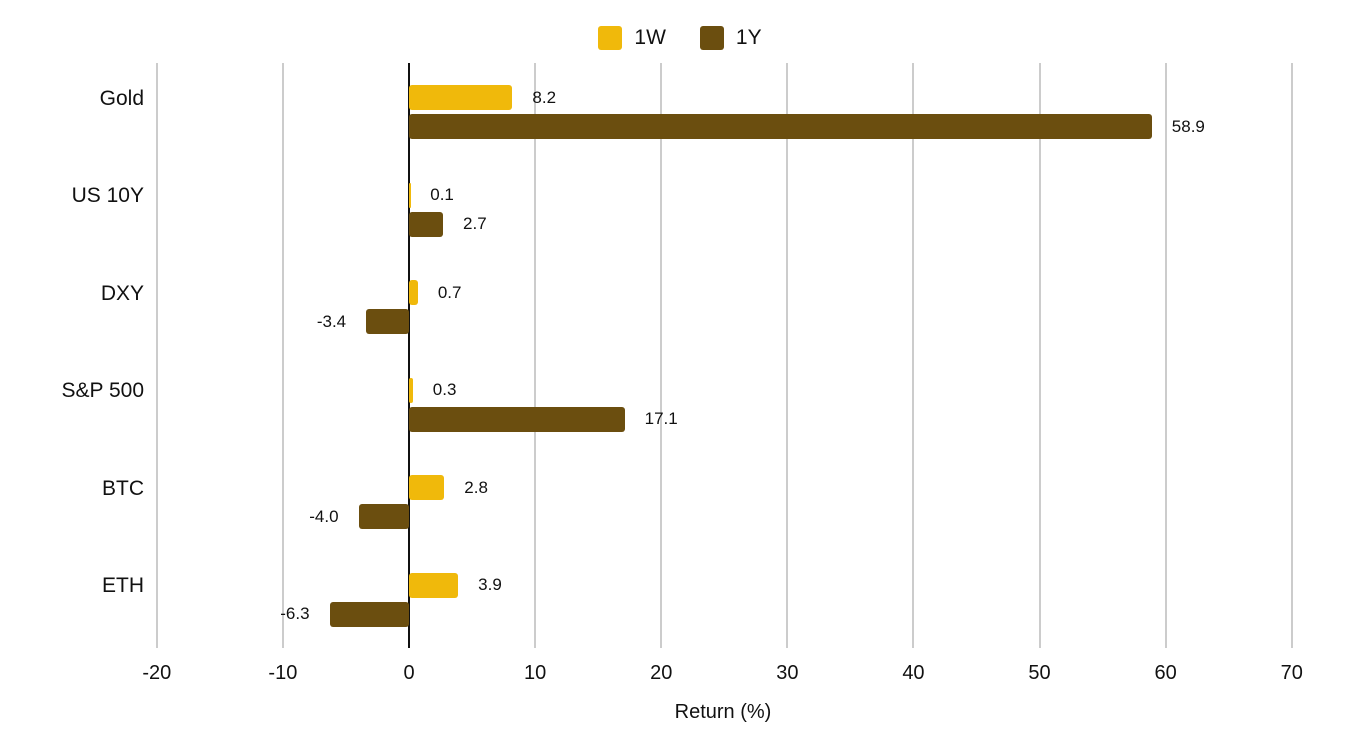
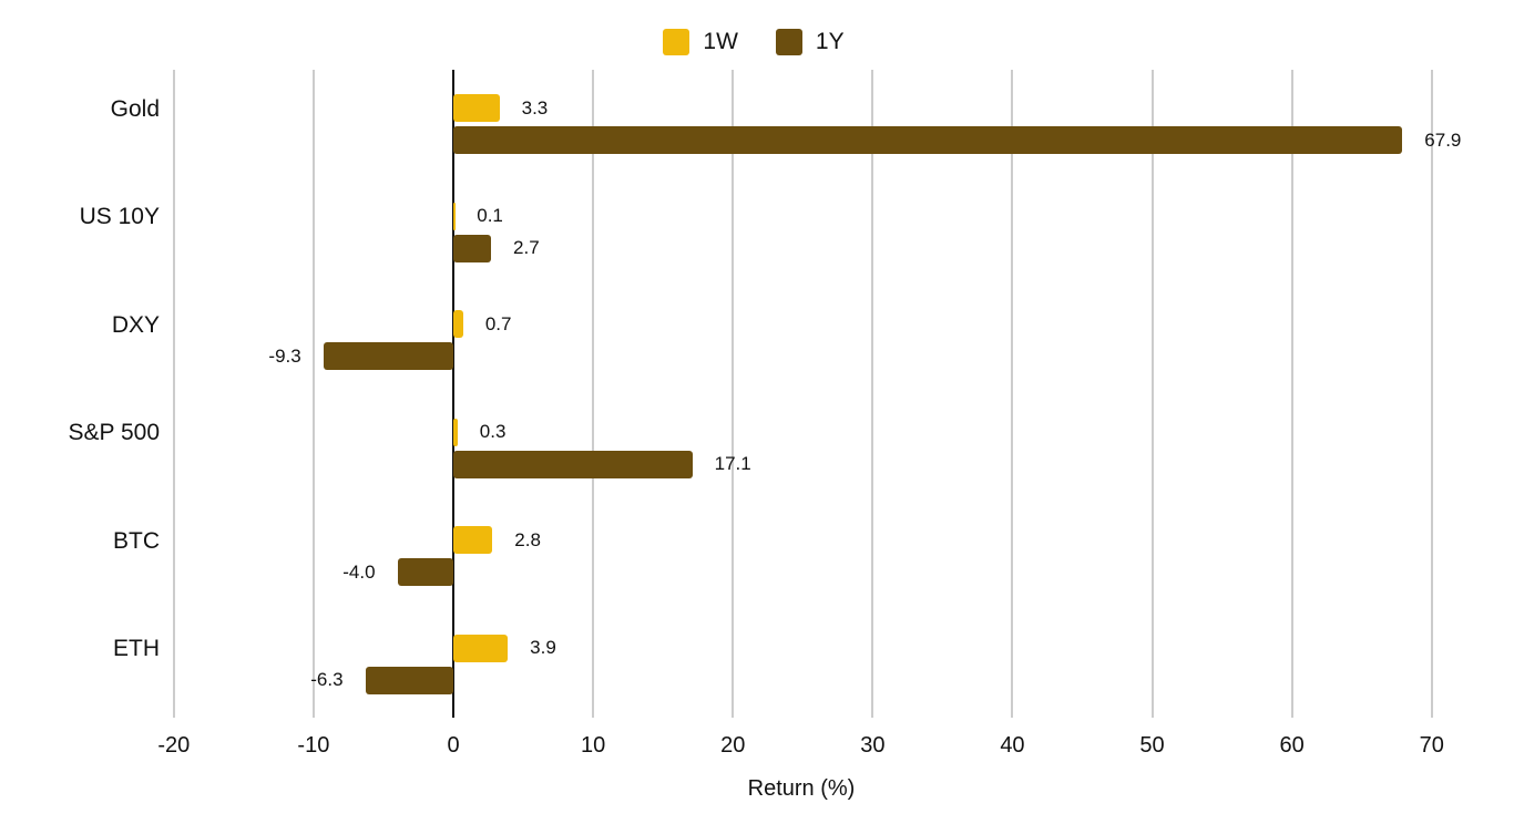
1W/Gold: 8.2 -> 3.3
1Y/Gold: 58.9 -> 67.9
1Y/DXY: -3.4 -> -9.3
